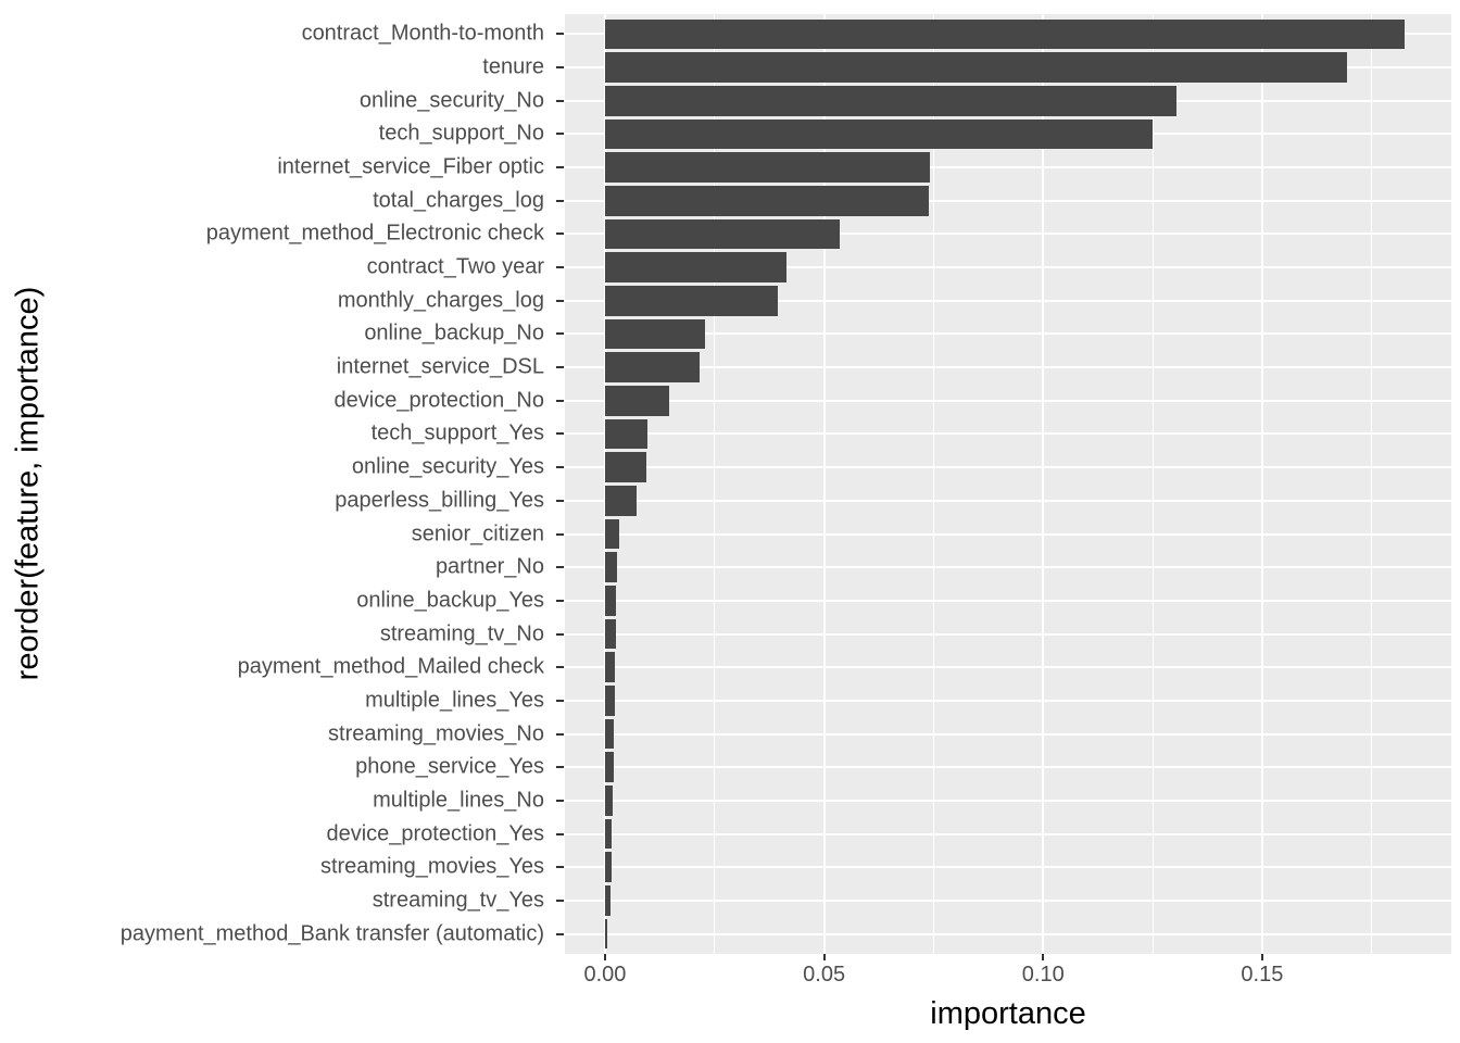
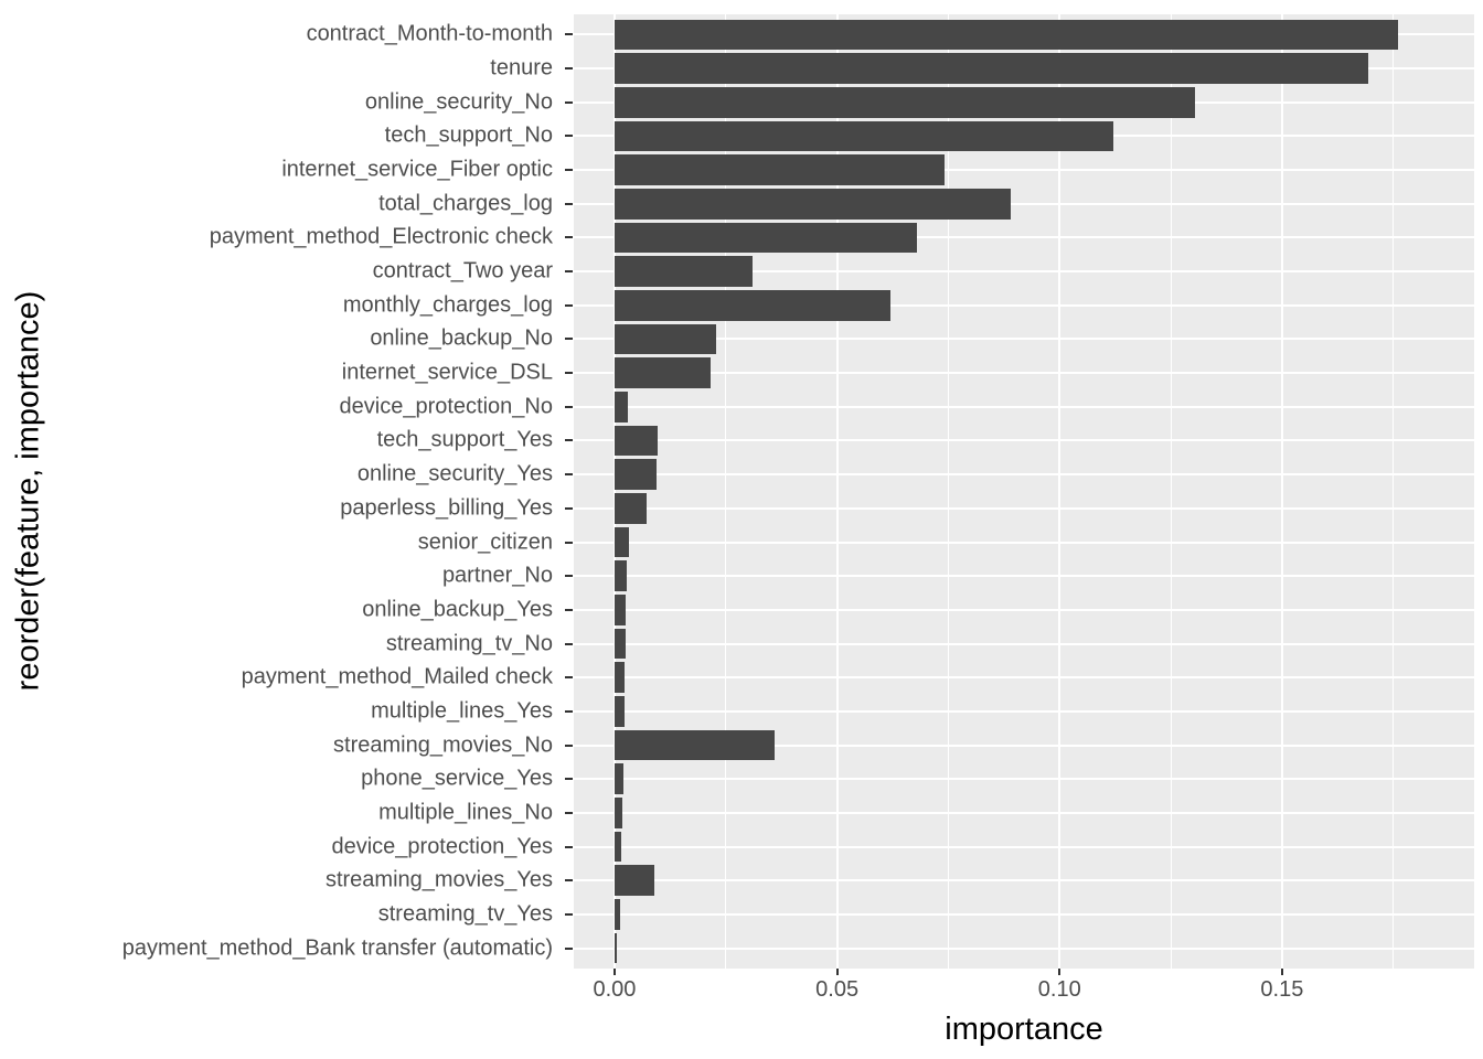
contract_Month-to-month: 0.183 -> 0.176
tech_support_No: 0.125 -> 0.112
total_charges_log: 0.074 -> 0.089
payment_method_Electronic check: 0.054 -> 0.068
contract_Two year: 0.042 -> 0.031
monthly_charges_log: 0.039 -> 0.062
device_protection_No: 0.015 -> 0.003
streaming_movies_No: 0.002 -> 0.036
streaming_movies_Yes: 0.002 -> 0.009
